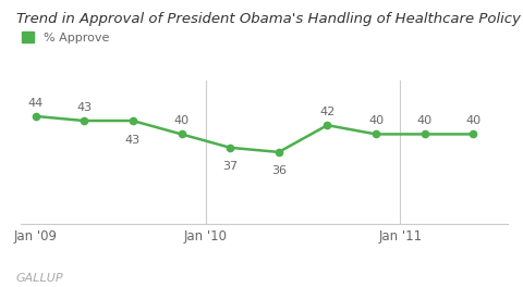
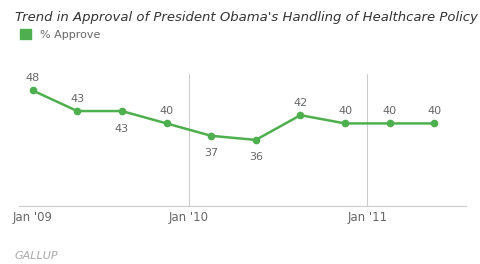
Jan '09: 44 -> 48
